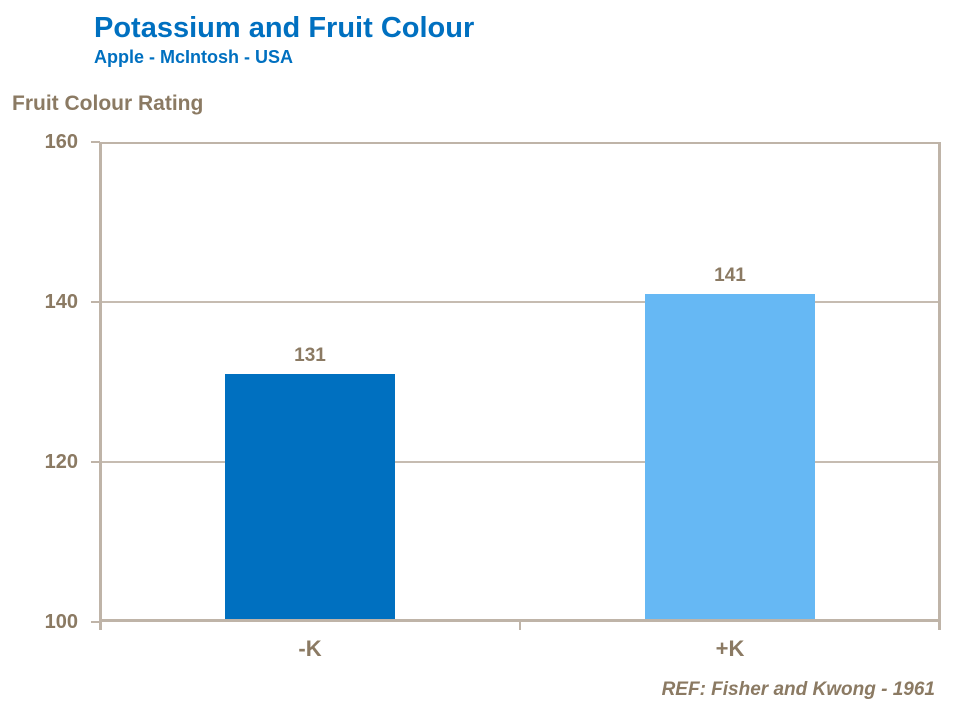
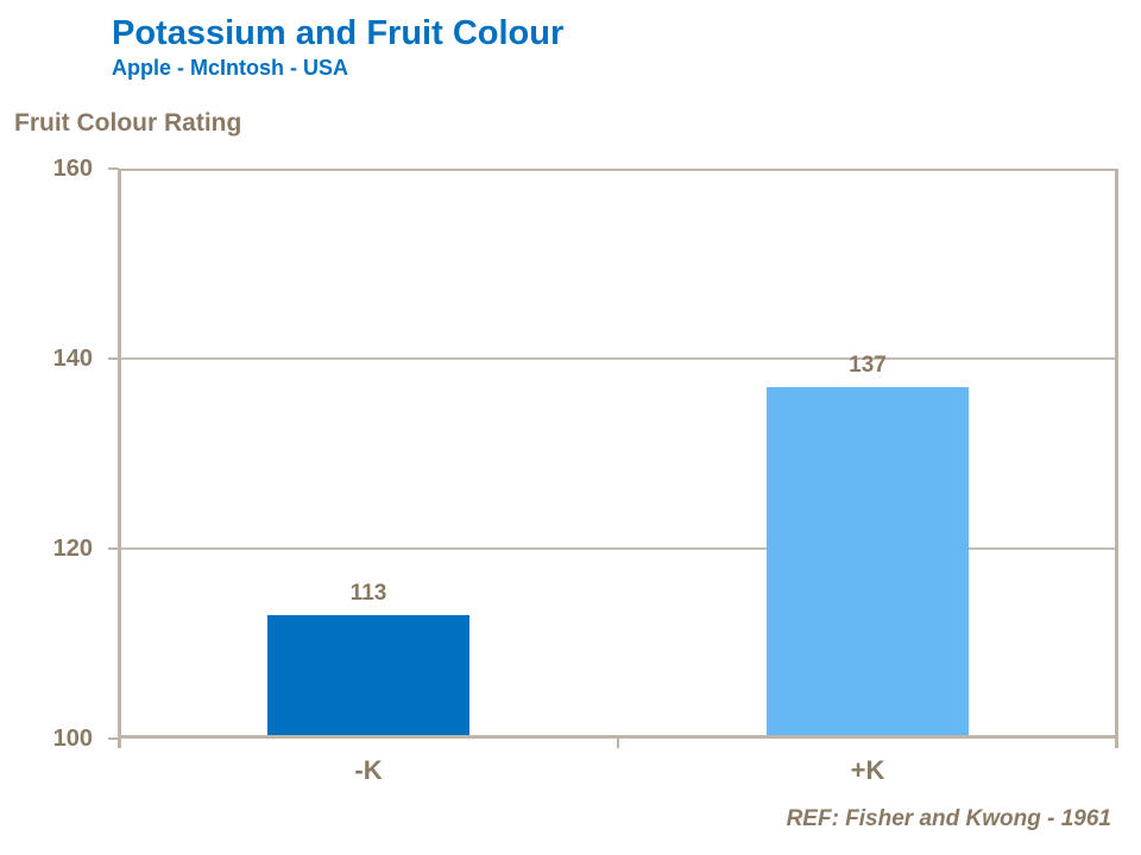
-K: 131 -> 113
+K: 141 -> 137
